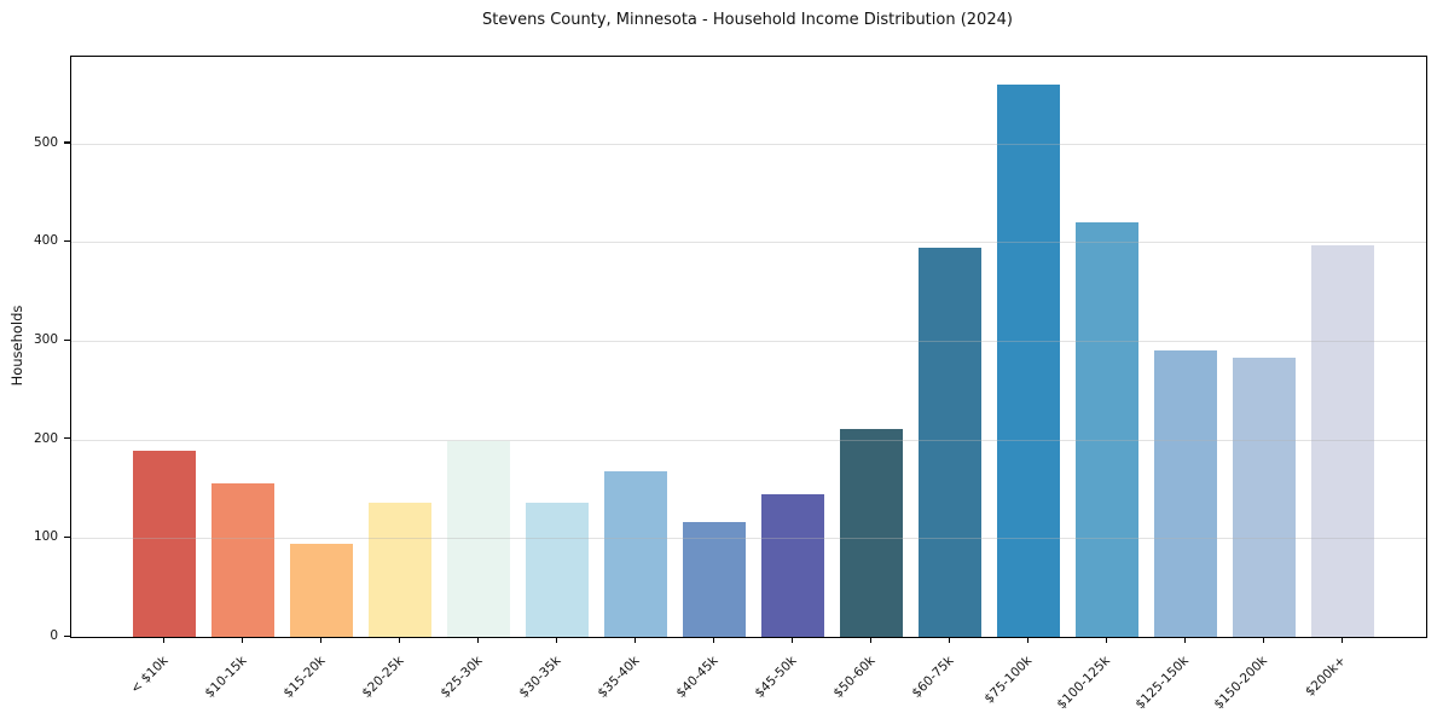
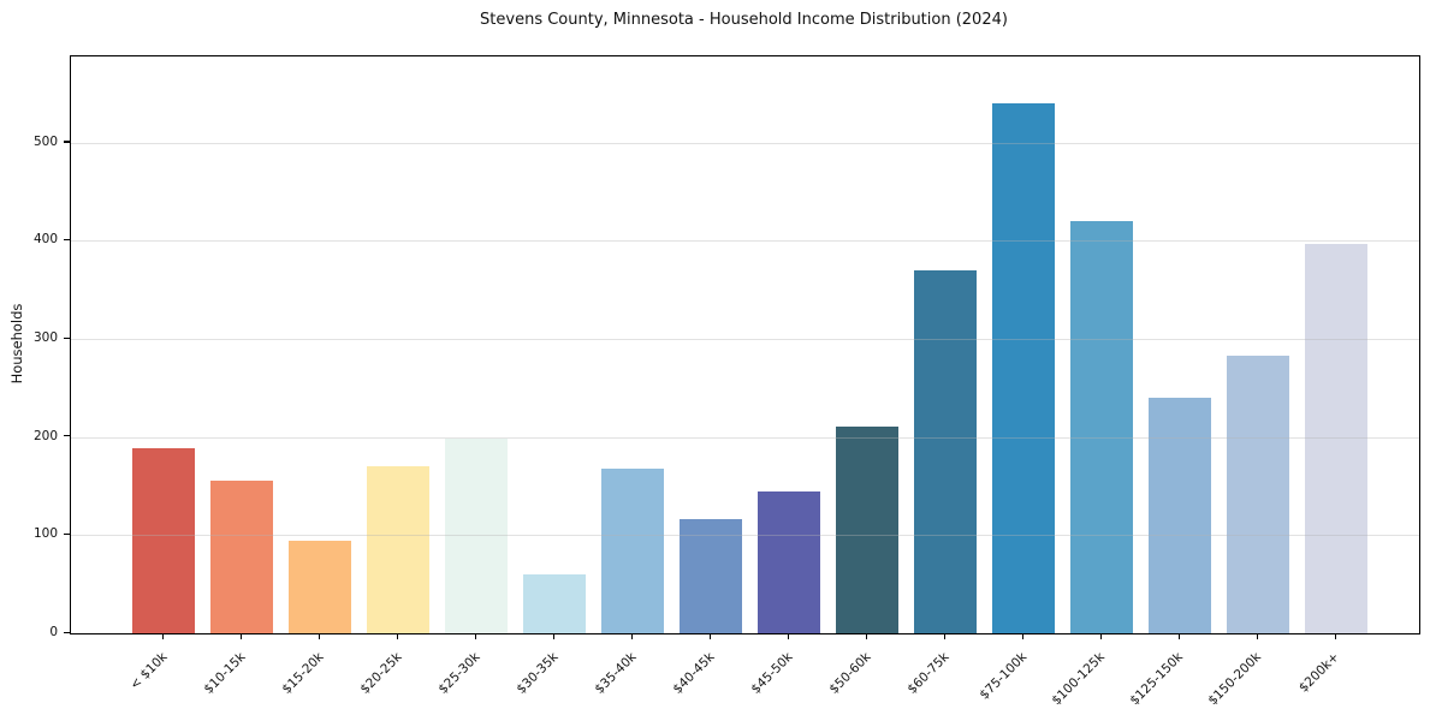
$20-25k: 140 -> 170
$30-35k: 140 -> 60
$60-75k: 390 -> 370
$75-100k: 560 -> 540
$125-150k: 290 -> 240
